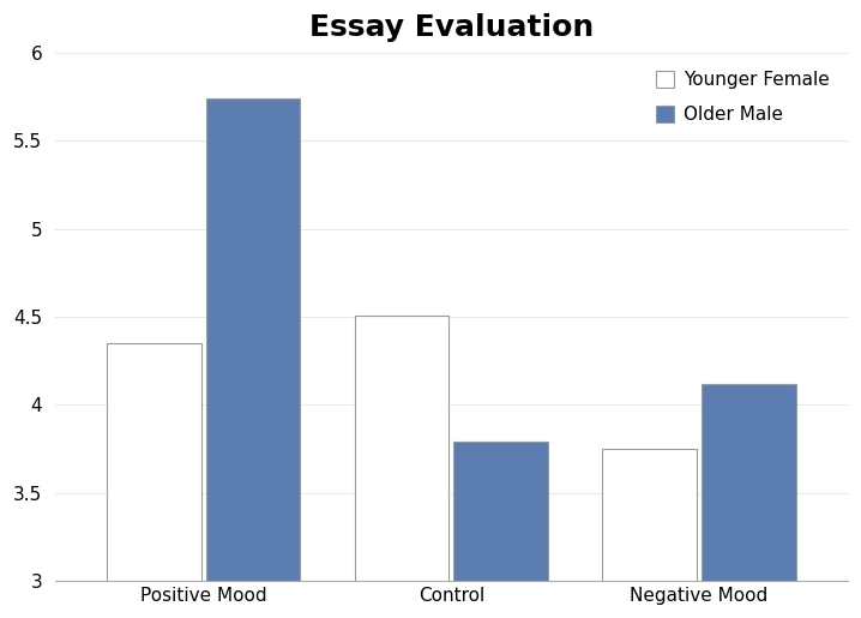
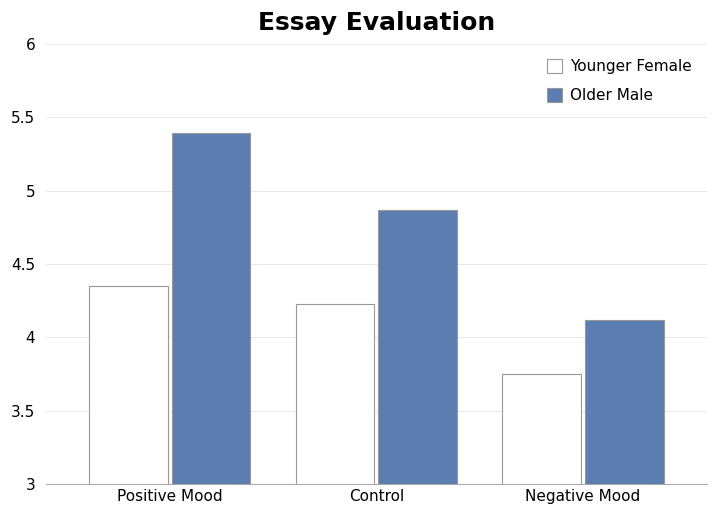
Older Male/Positive Mood: 5.74 -> 5.39
Younger Female/Control: 4.51 -> 4.23
Older Male/Control: 3.79 -> 4.87
